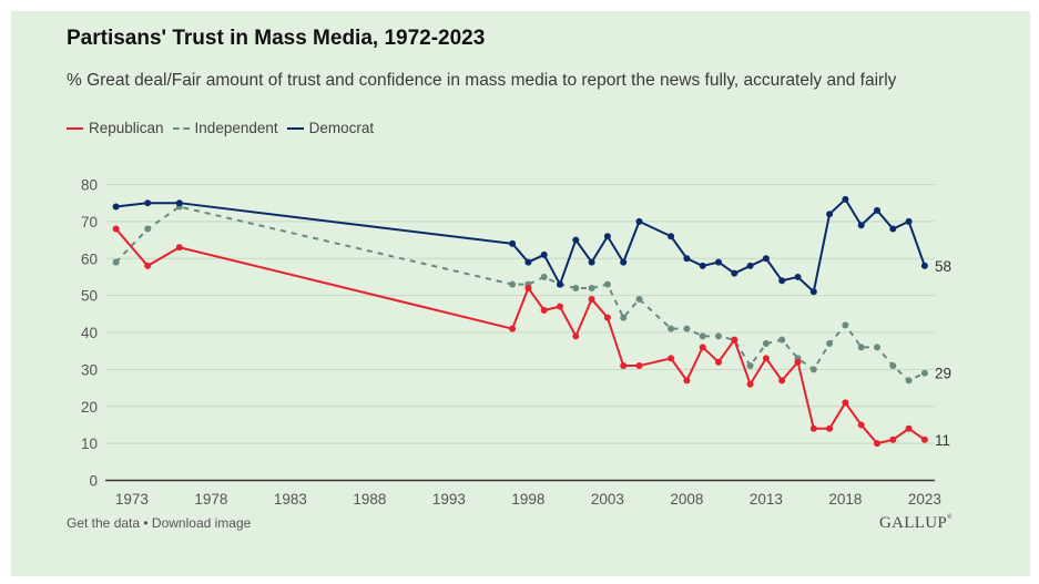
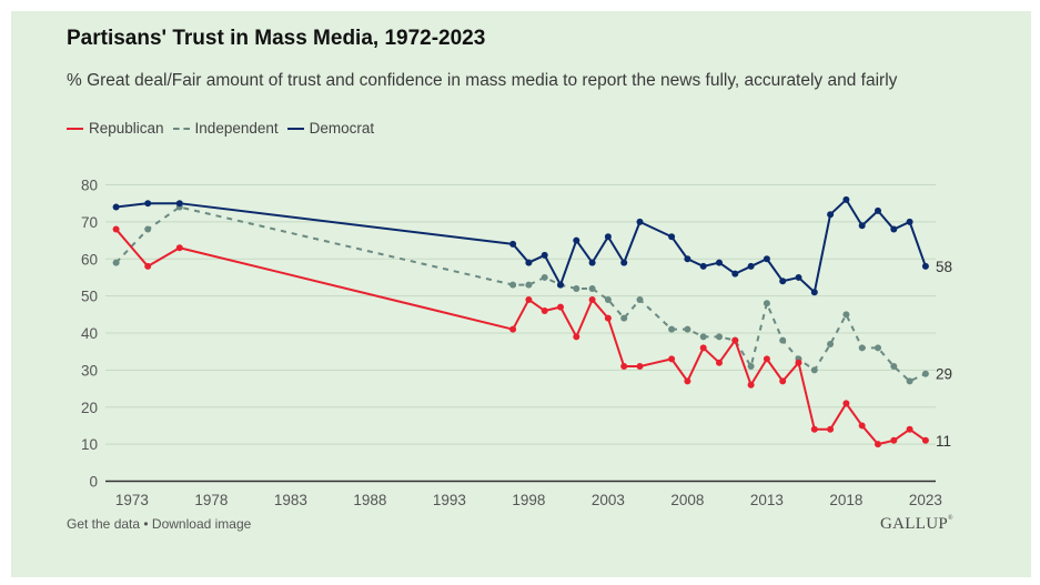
Republican/1998: 52 -> 49
Independent/2003: 53 -> 49
Independent/2013: 37 -> 48
Independent/2018: 42 -> 45
